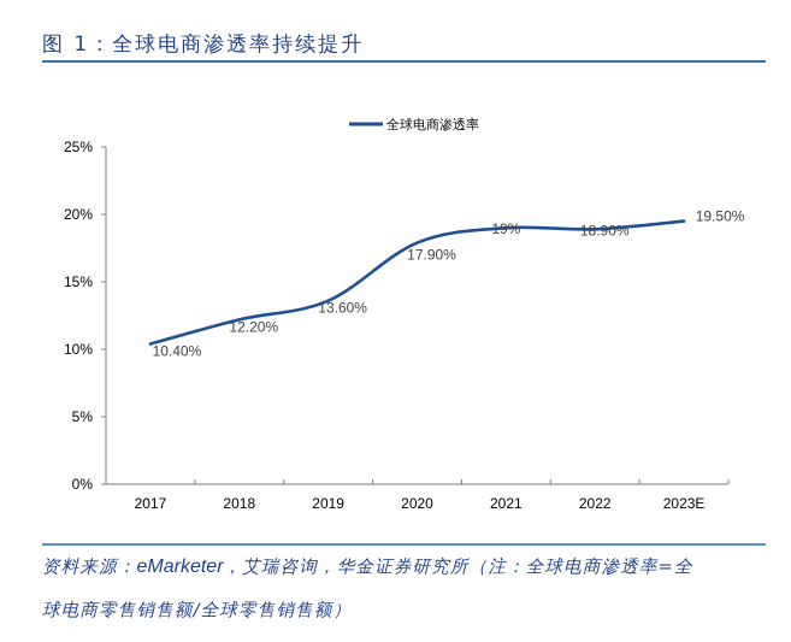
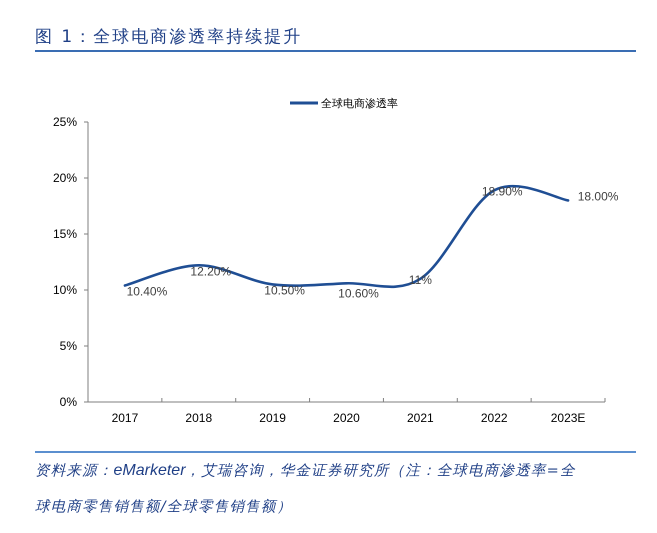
2019: 13.60% -> 10.50%
2020: 17.90% -> 10.60%
2021: 19% -> 11%
2023E: 19.50% -> 18.00%
